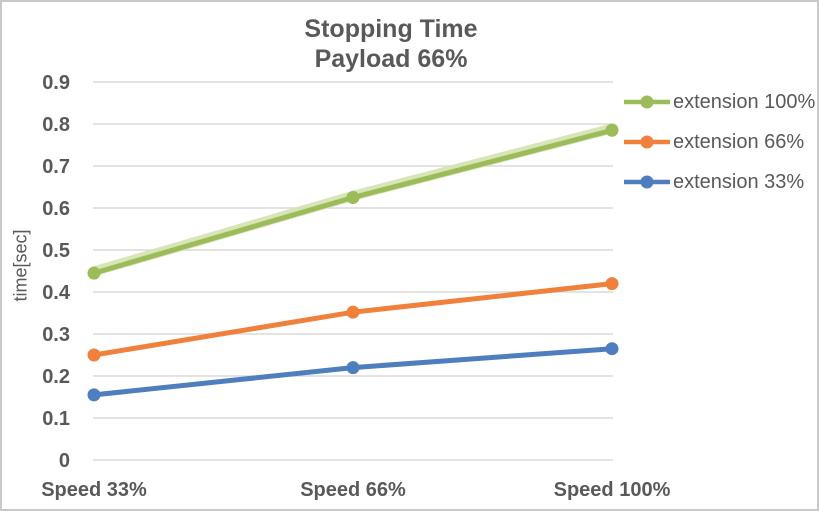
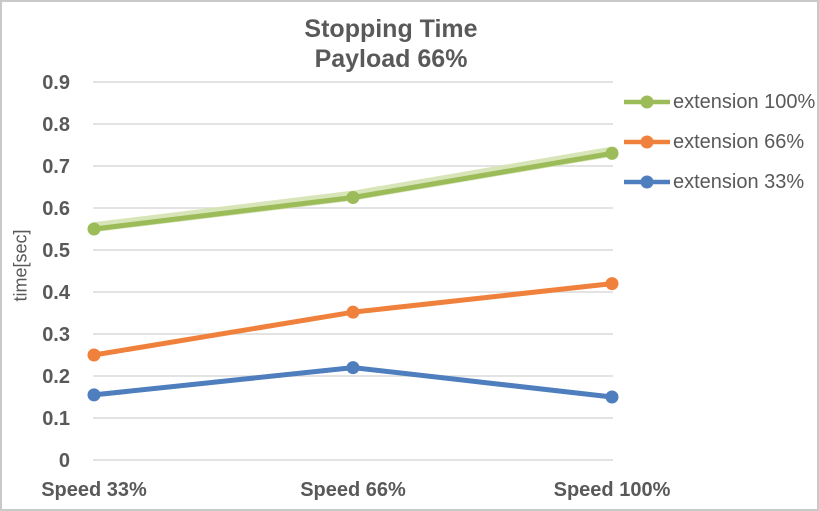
extension 100%/Speed 33%: 0.45 -> 0.55
extension 100%/Speed 100%: 0.79 -> 0.73
extension 33%/Speed 100%: 0.27 -> 0.15
